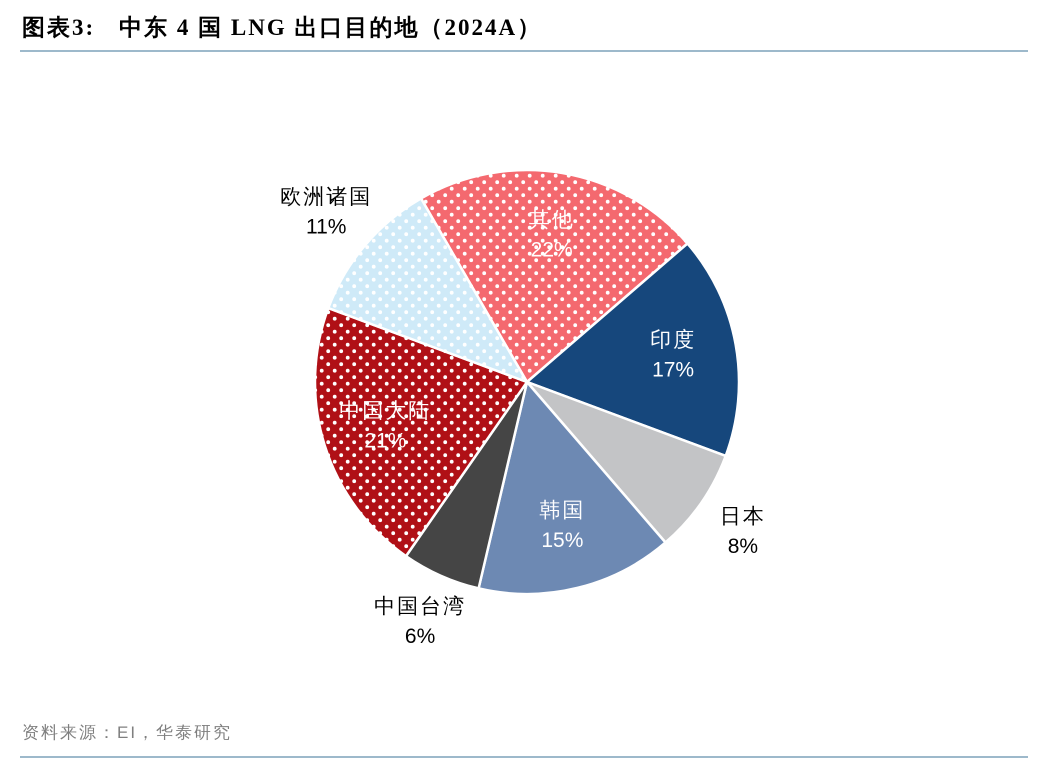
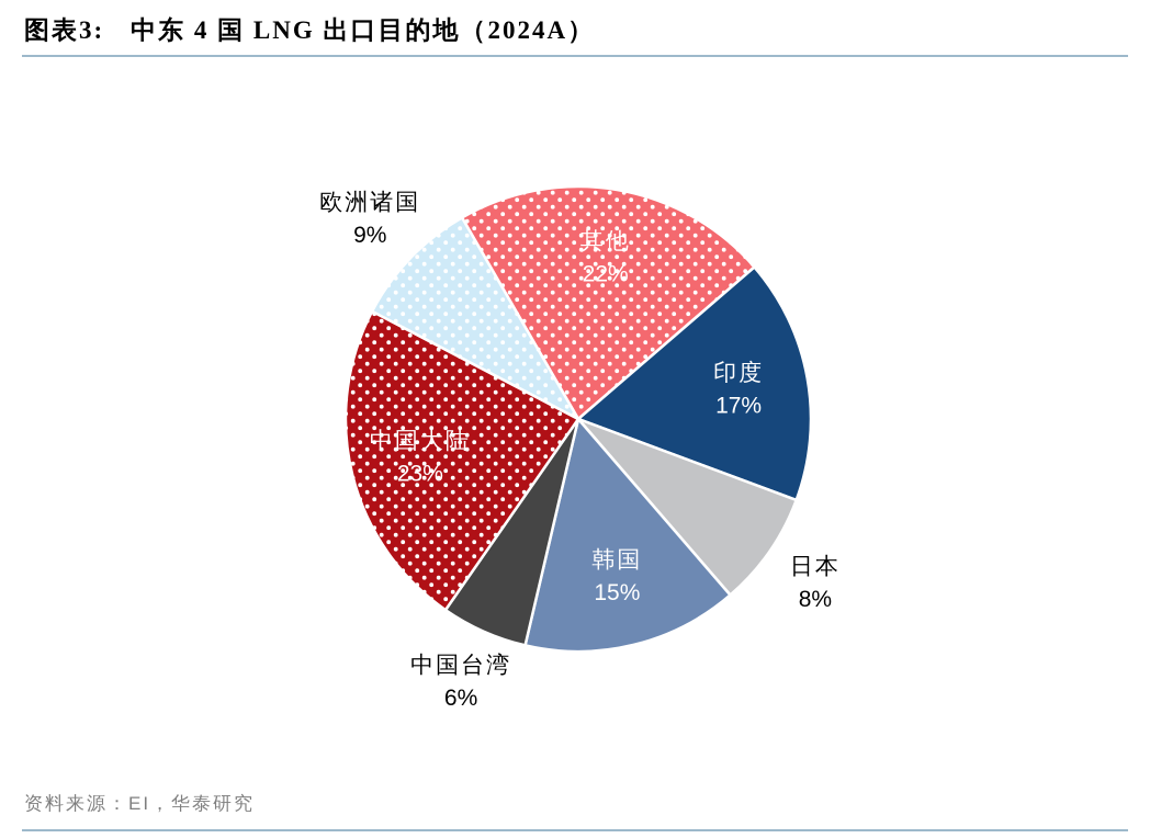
中国大陆: 21% -> 23%
欧洲诸国: 11% -> 9%
